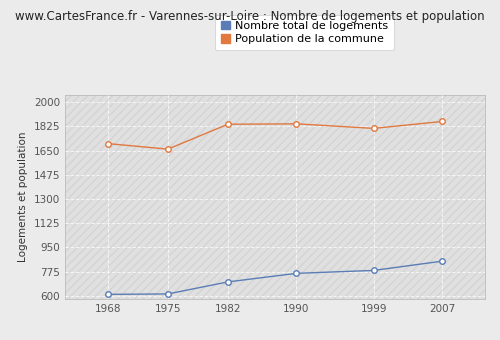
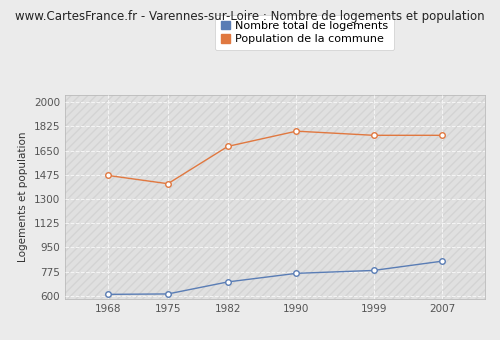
Population de la commune/1968: 1700 -> 1470
Population de la commune/1975: 1660 -> 1410
Population de la commune/1982: 1840 -> 1680
Population de la commune/1990: 1840 -> 1790
Population de la commune/1999: 1810 -> 1760
Population de la commune/2007: 1860 -> 1760
